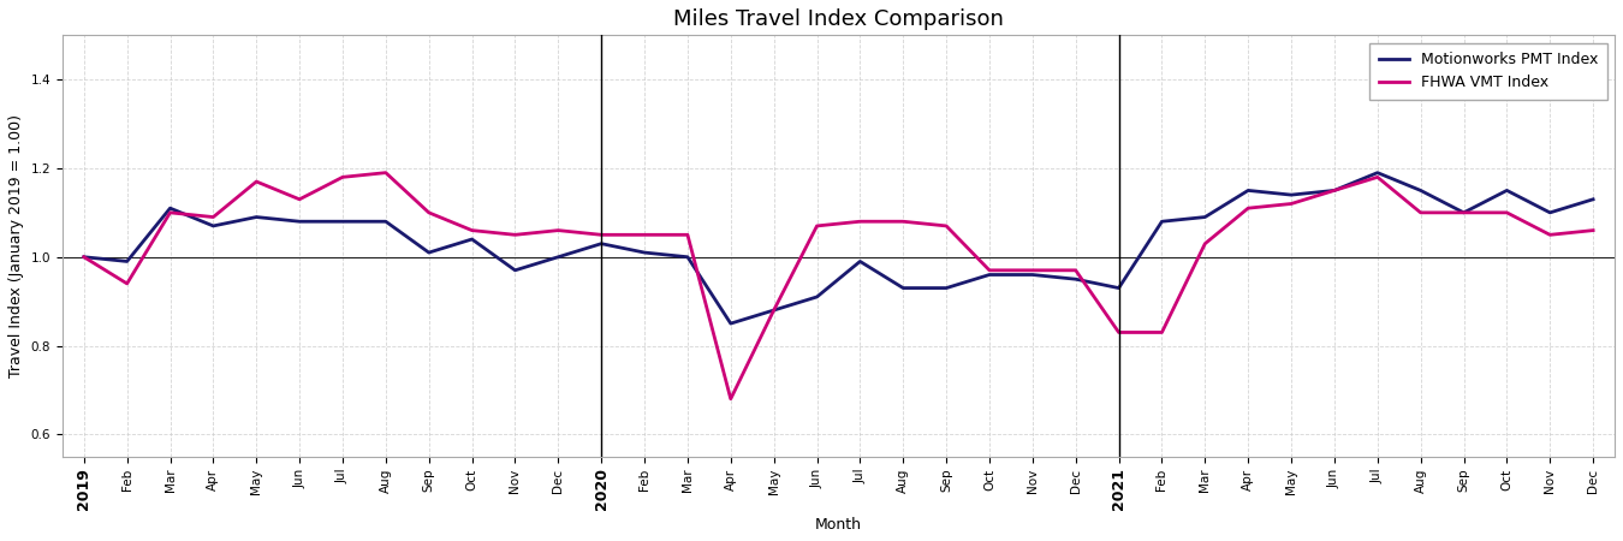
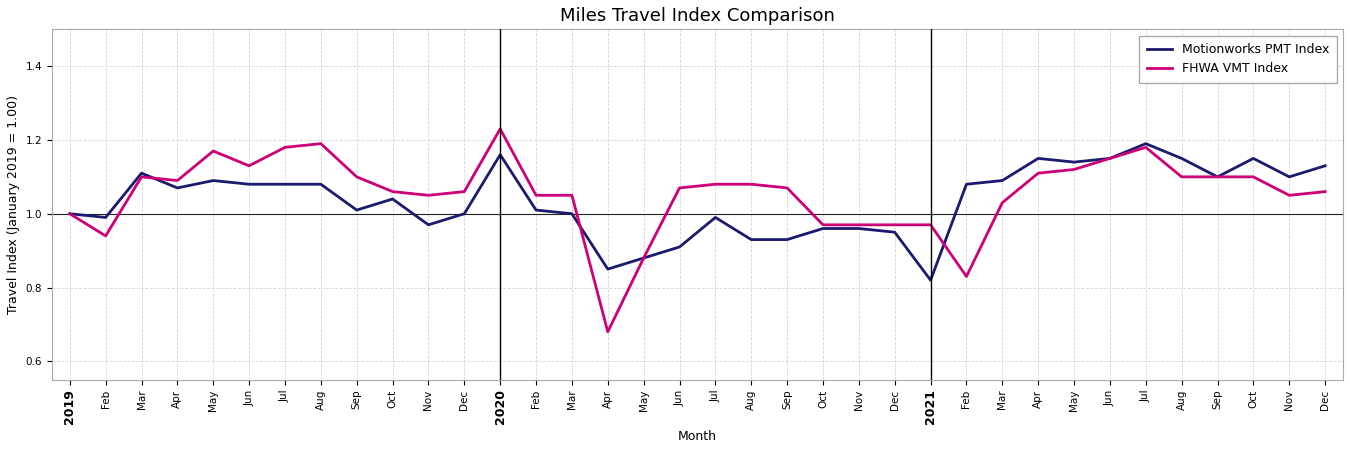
Motionworks PMT Index/2020: 1.03 -> 1.16
FHWA VMT Index/2020: 1.05 -> 1.23
Motionworks PMT Index/2021: 0.93 -> 0.82
FHWA VMT Index/2021: 0.83 -> 0.97
